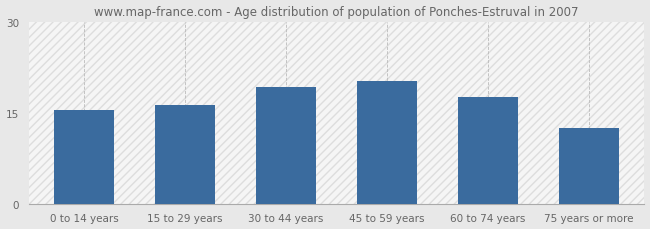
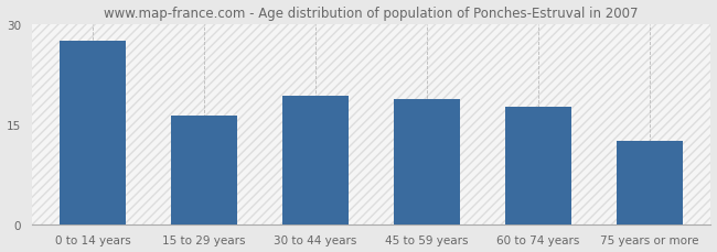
0 to 14 years: 15.5 -> 27.4
45 to 59 years: 20.2 -> 18.8
